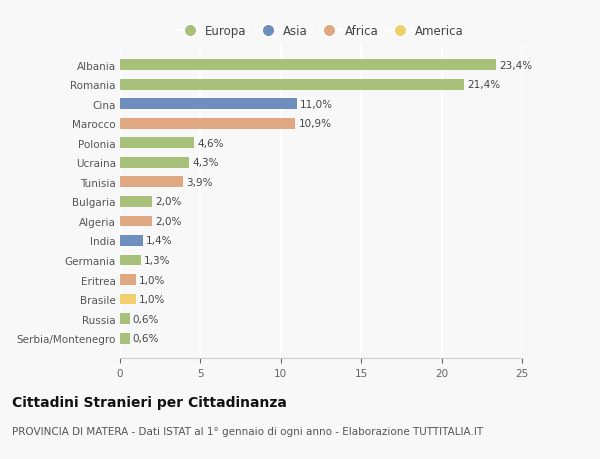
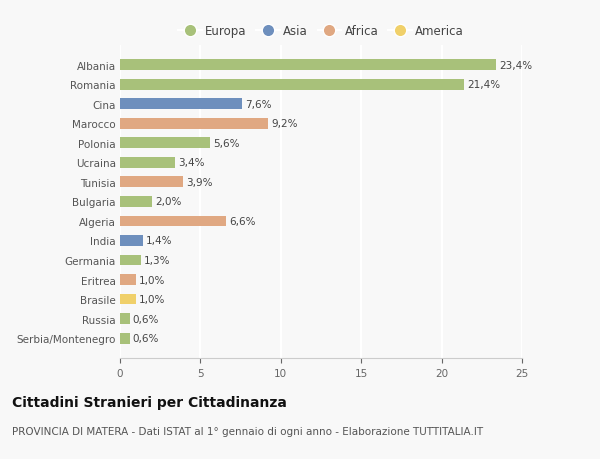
Cina: 11,0% -> 7,6%
Marocco: 10,9% -> 9,2%
Polonia: 4,6% -> 5,6%
Ucraina: 4,3% -> 3,4%
Algeria: 2,0% -> 6,6%
